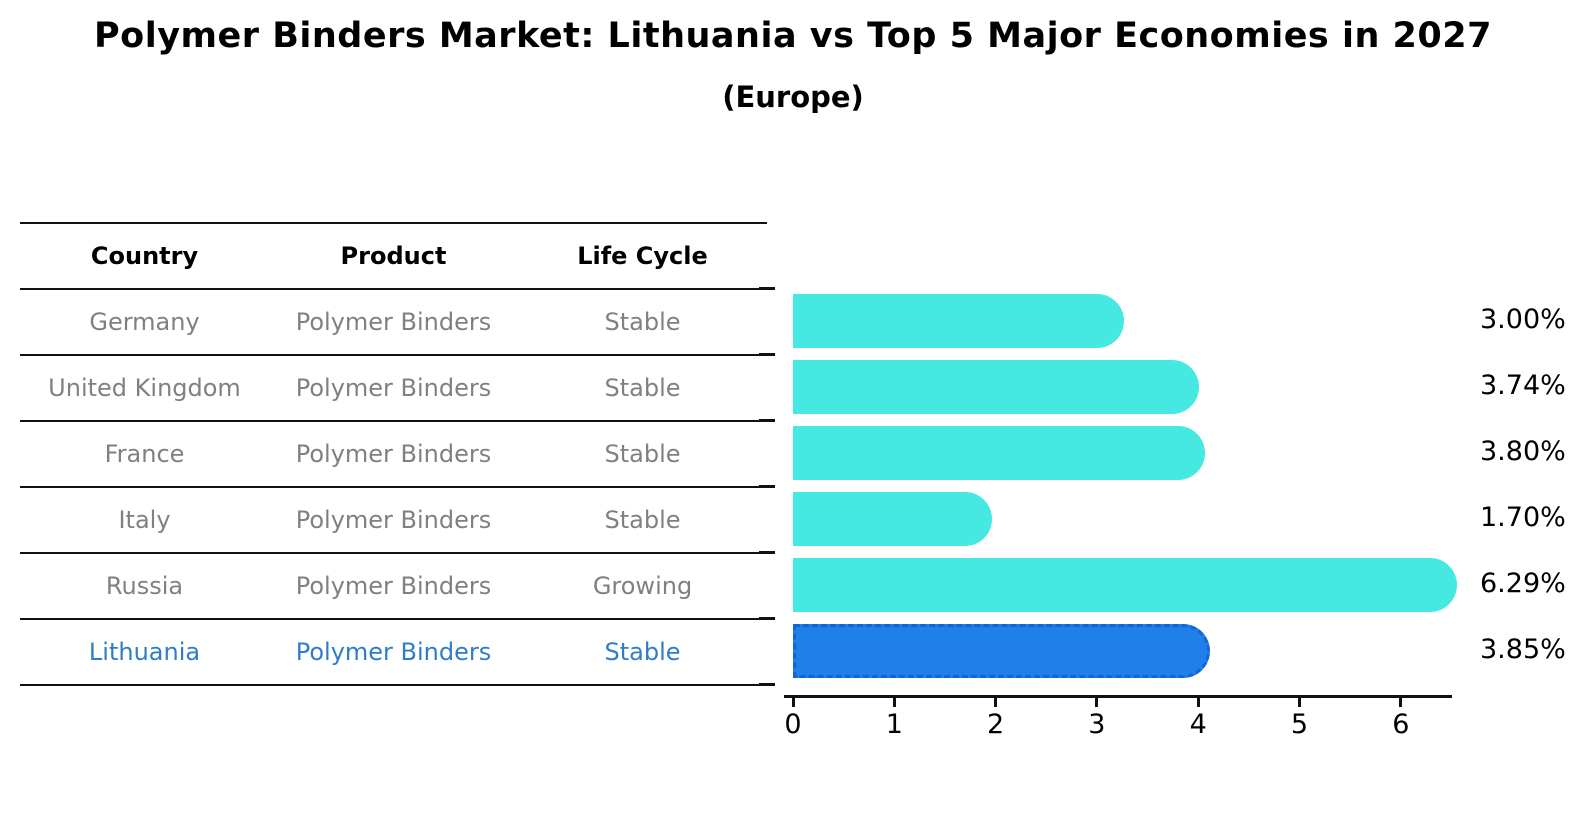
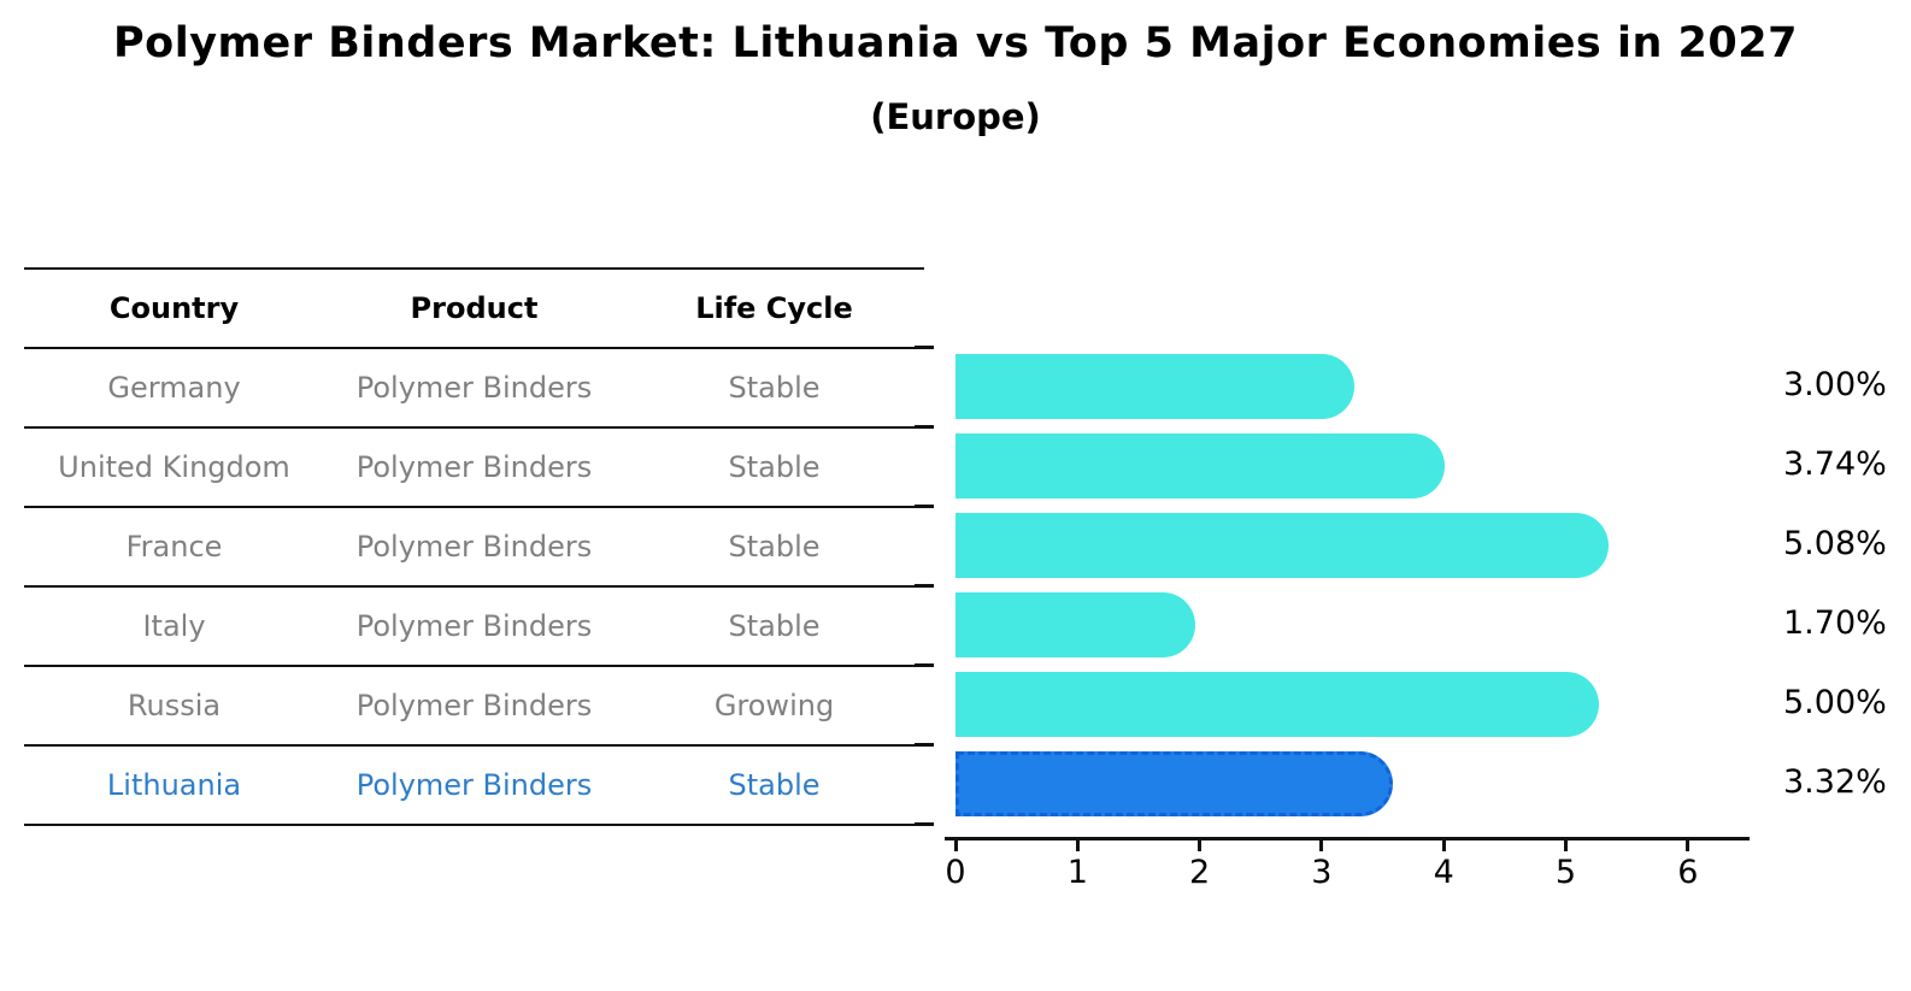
France: 3.80% -> 5.08%
Russia: 6.29% -> 5.00%
Lithuania: 3.85% -> 3.32%
